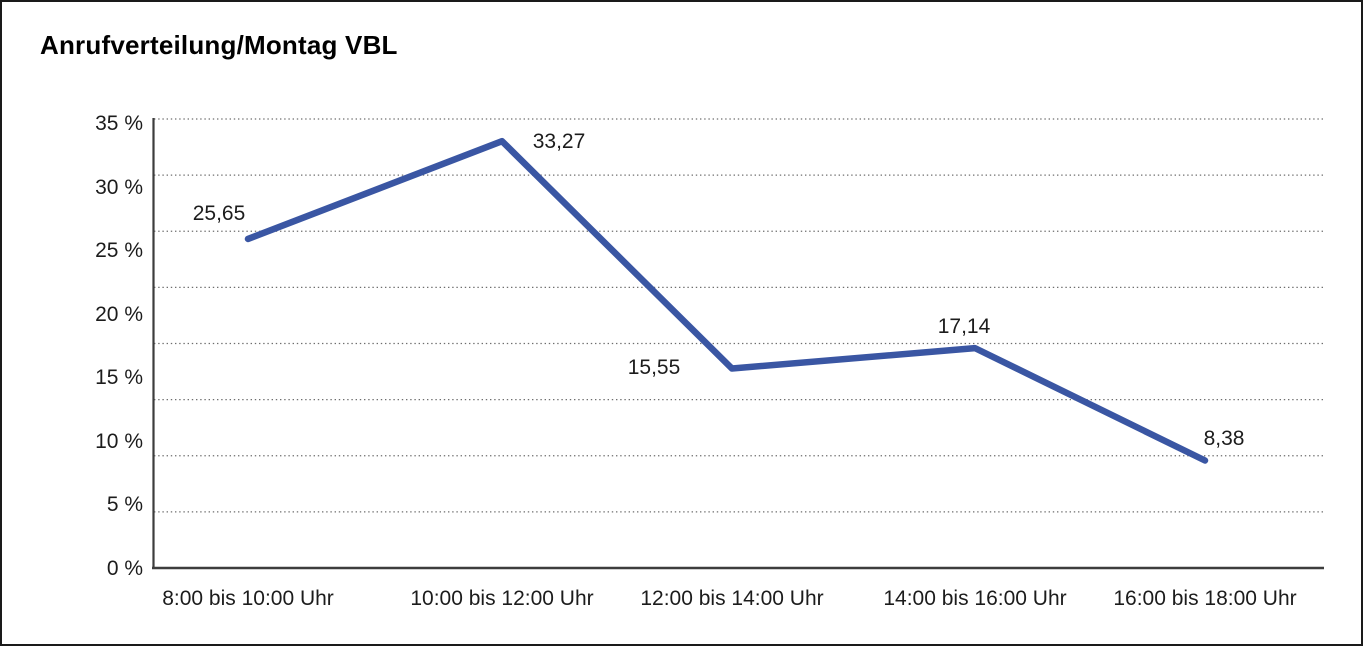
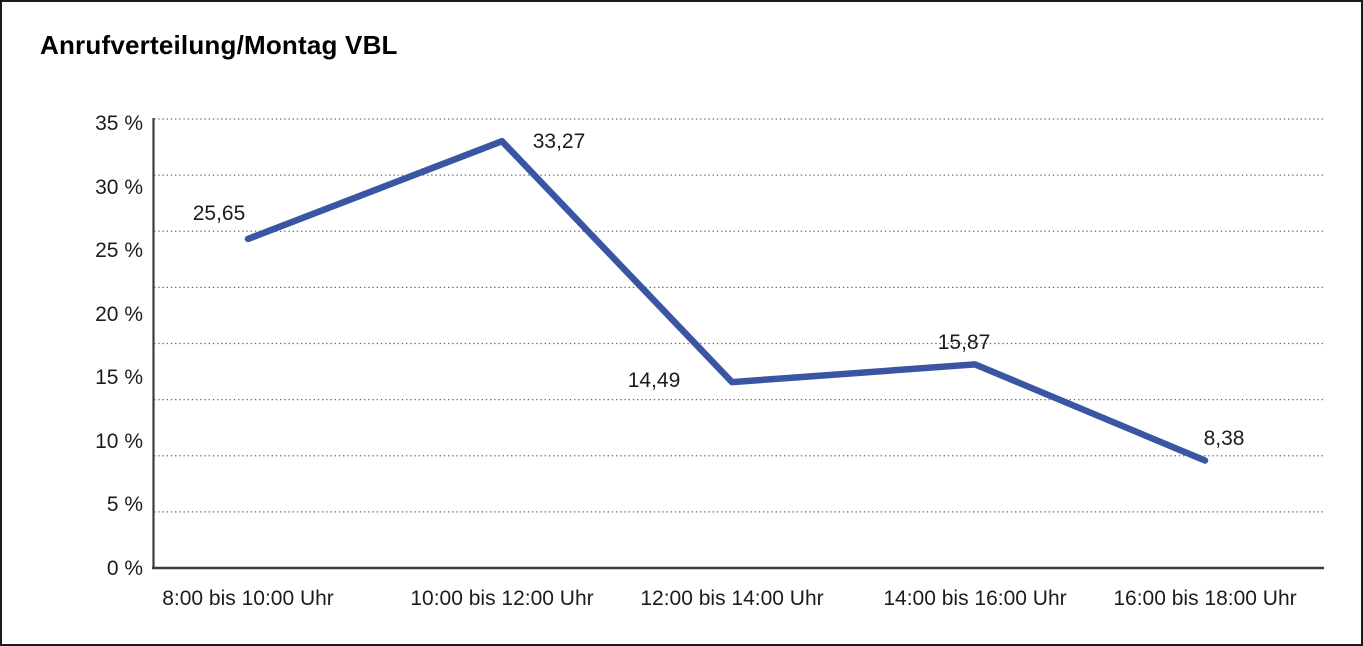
12:00 bis 14:00 Uhr: 15,55 -> 14,49
14:00 bis 16:00 Uhr: 17,14 -> 15,87
